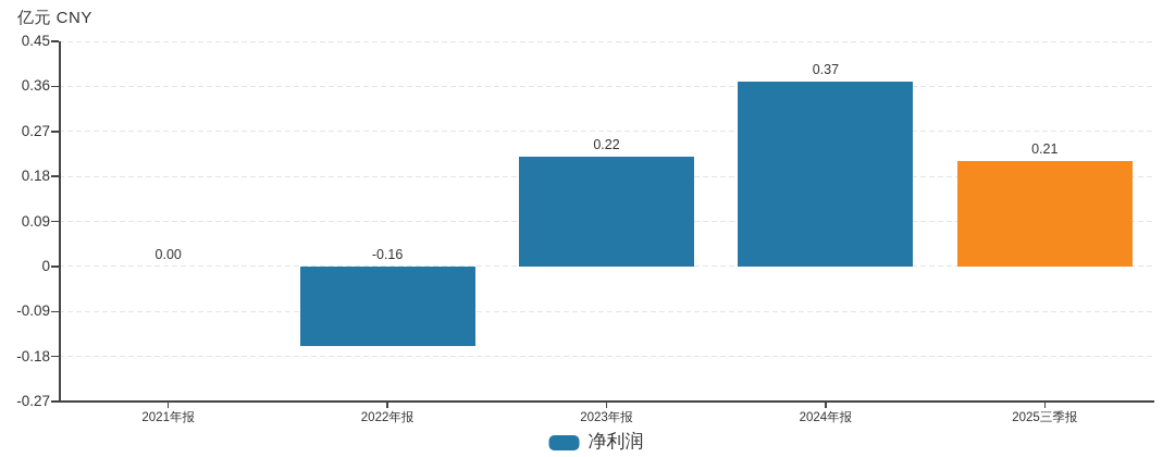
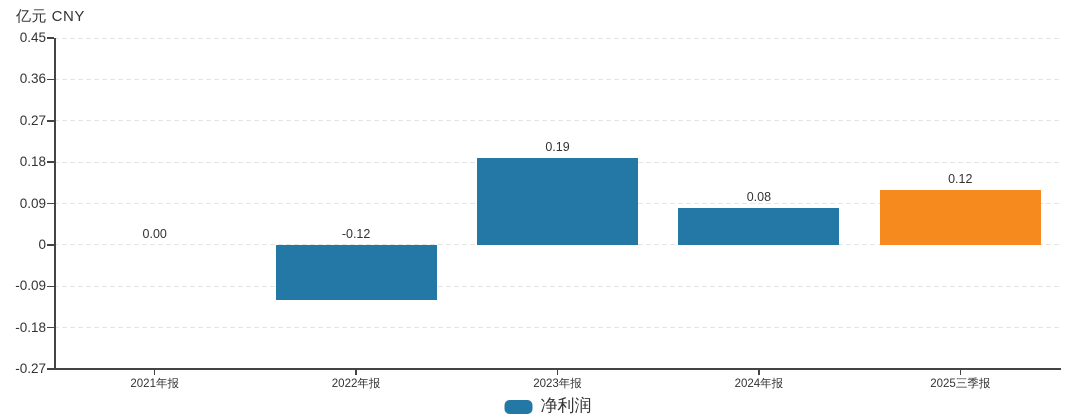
2022年报: -0.16 -> -0.12
2023年报: 0.22 -> 0.19
2024年报: 0.37 -> 0.08
2025三季报: 0.21 -> 0.12
